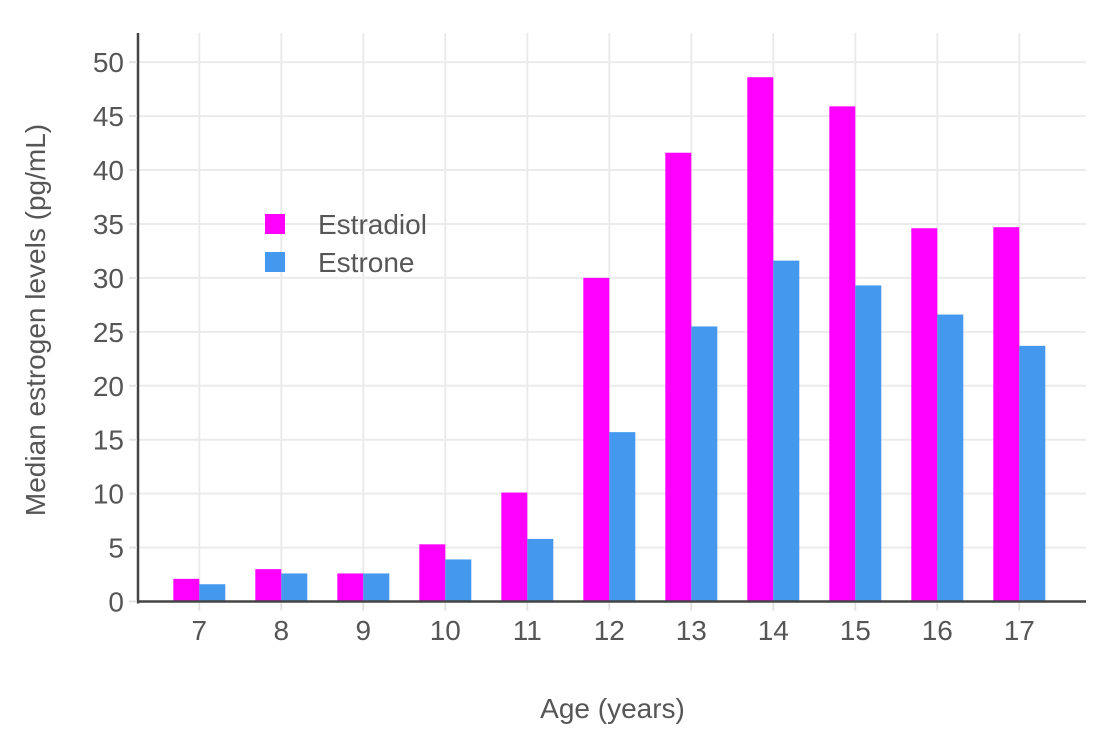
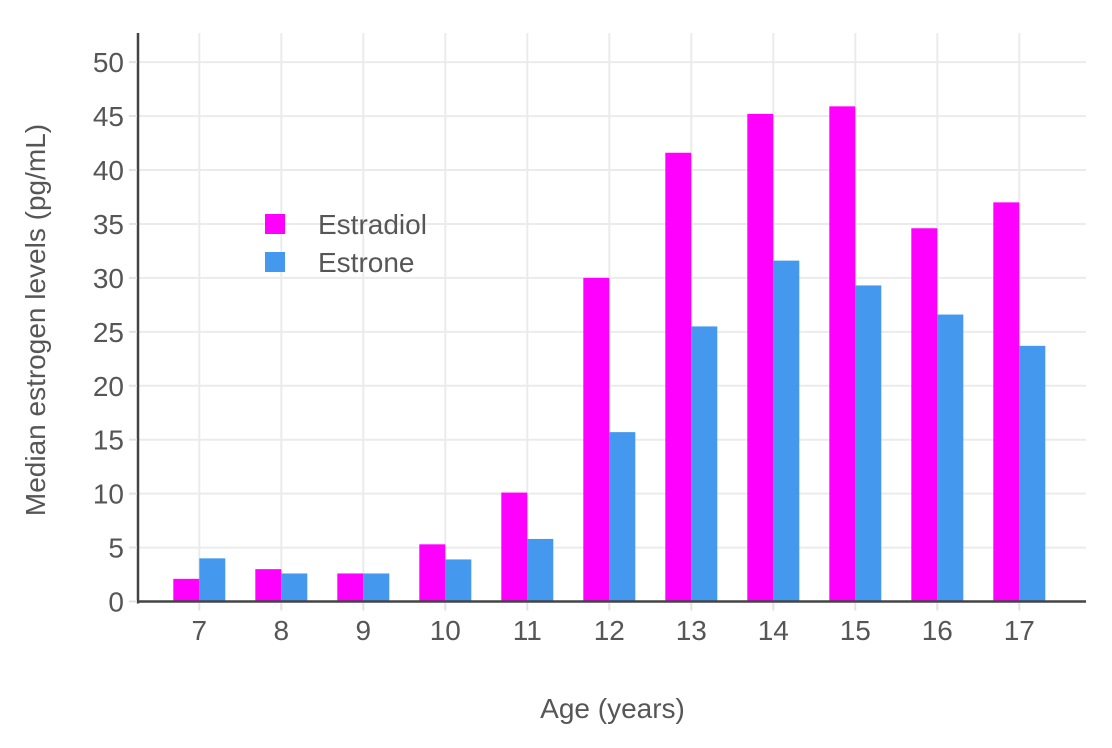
Estrone/7: 1.6 -> 4.0
Estradiol/14: 48.6 -> 45.2
Estradiol/17: 34.7 -> 37.0
